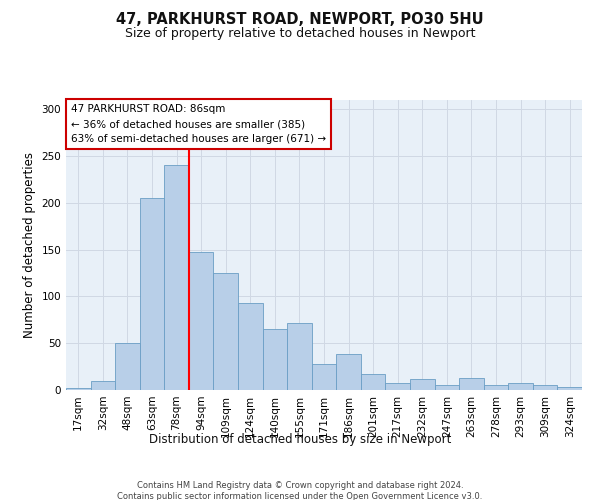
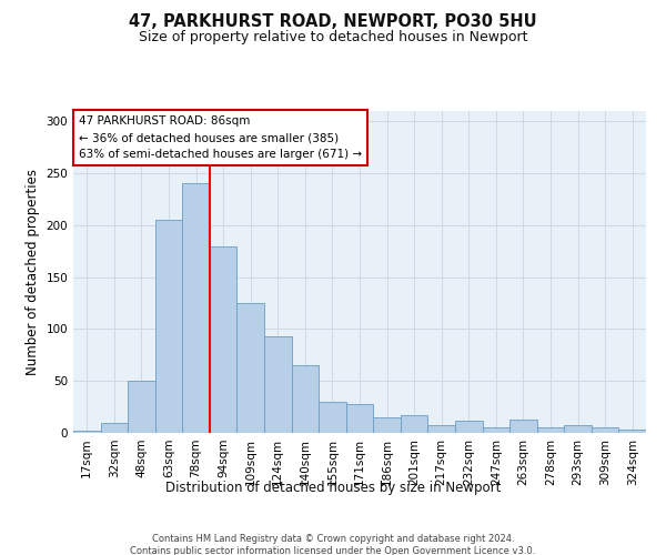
94sqm: 148 -> 180
155sqm: 72 -> 30
186sqm: 38 -> 15
